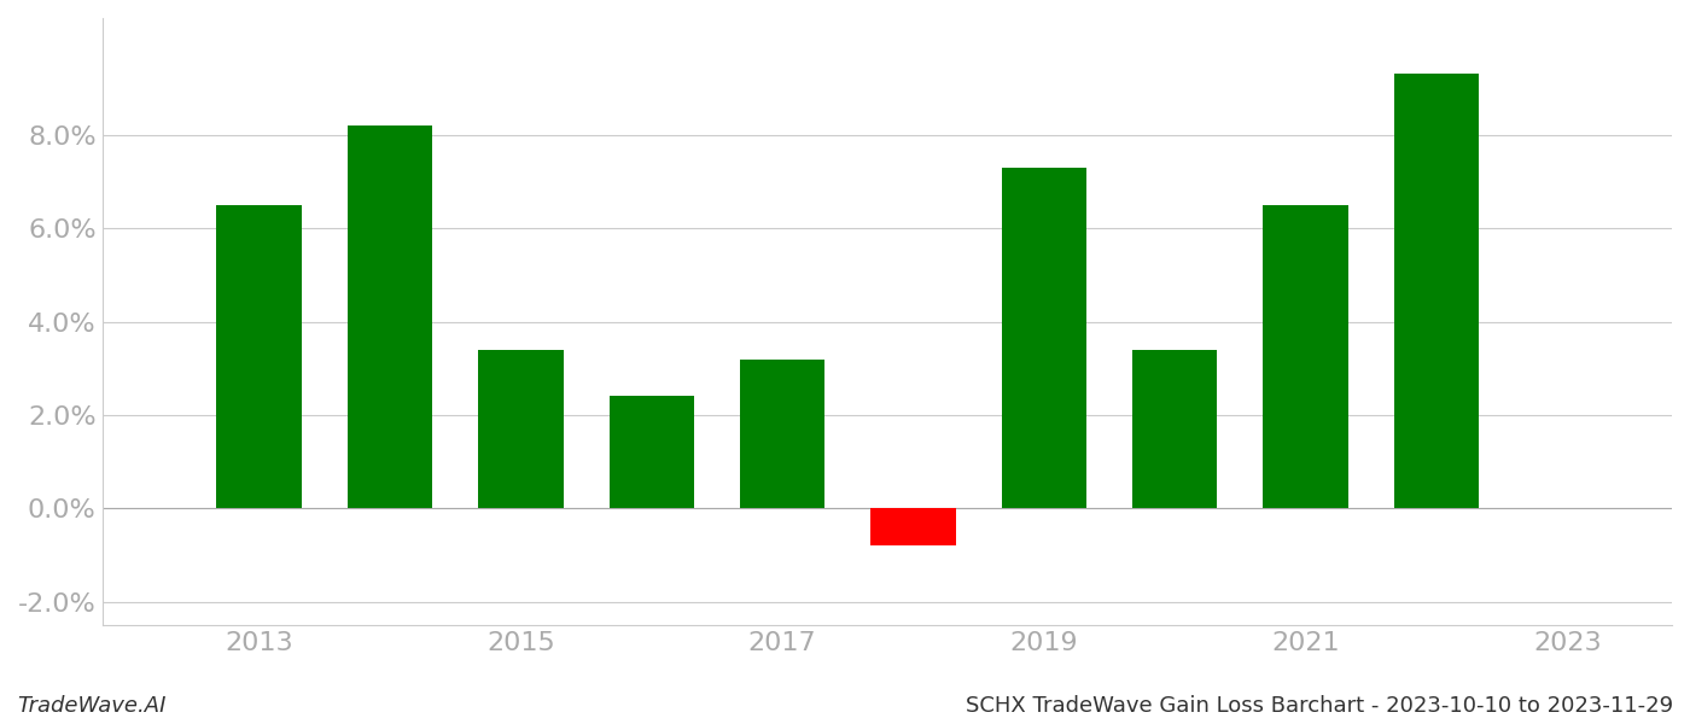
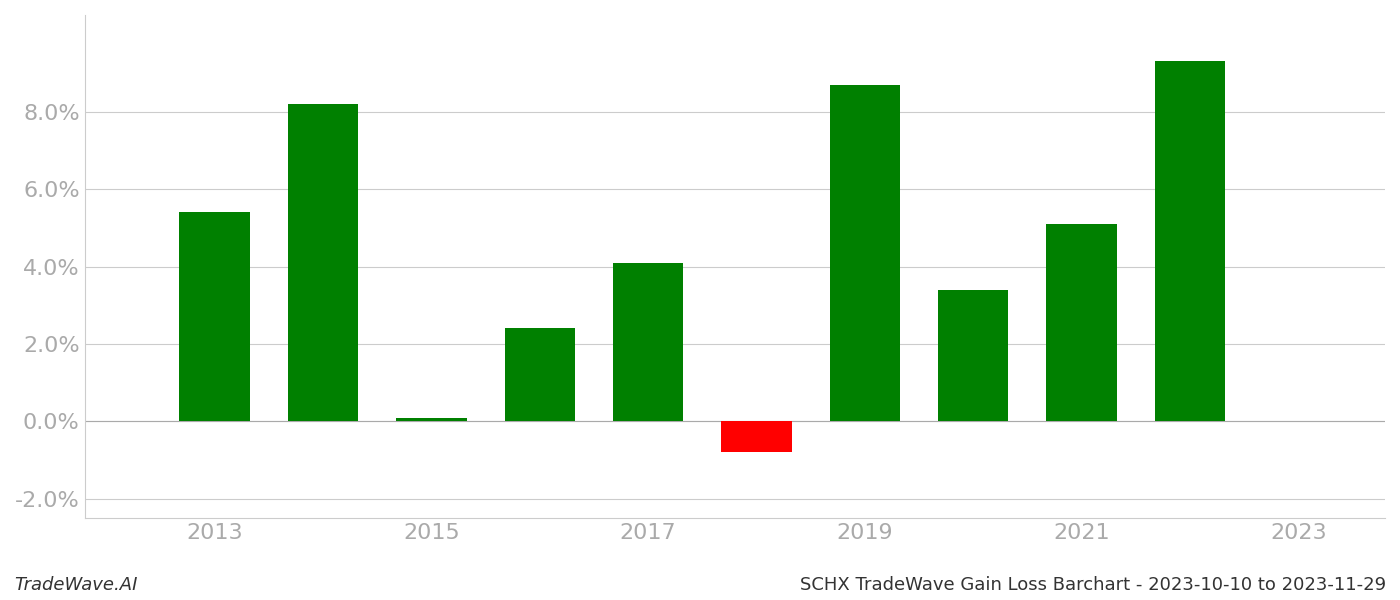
2013: 6.5% -> 5.4%
2015: 3.4% -> 0.1%
2017: 3.2% -> 4.1%
2019: 7.3% -> 8.7%
2021: 6.5% -> 5.1%
